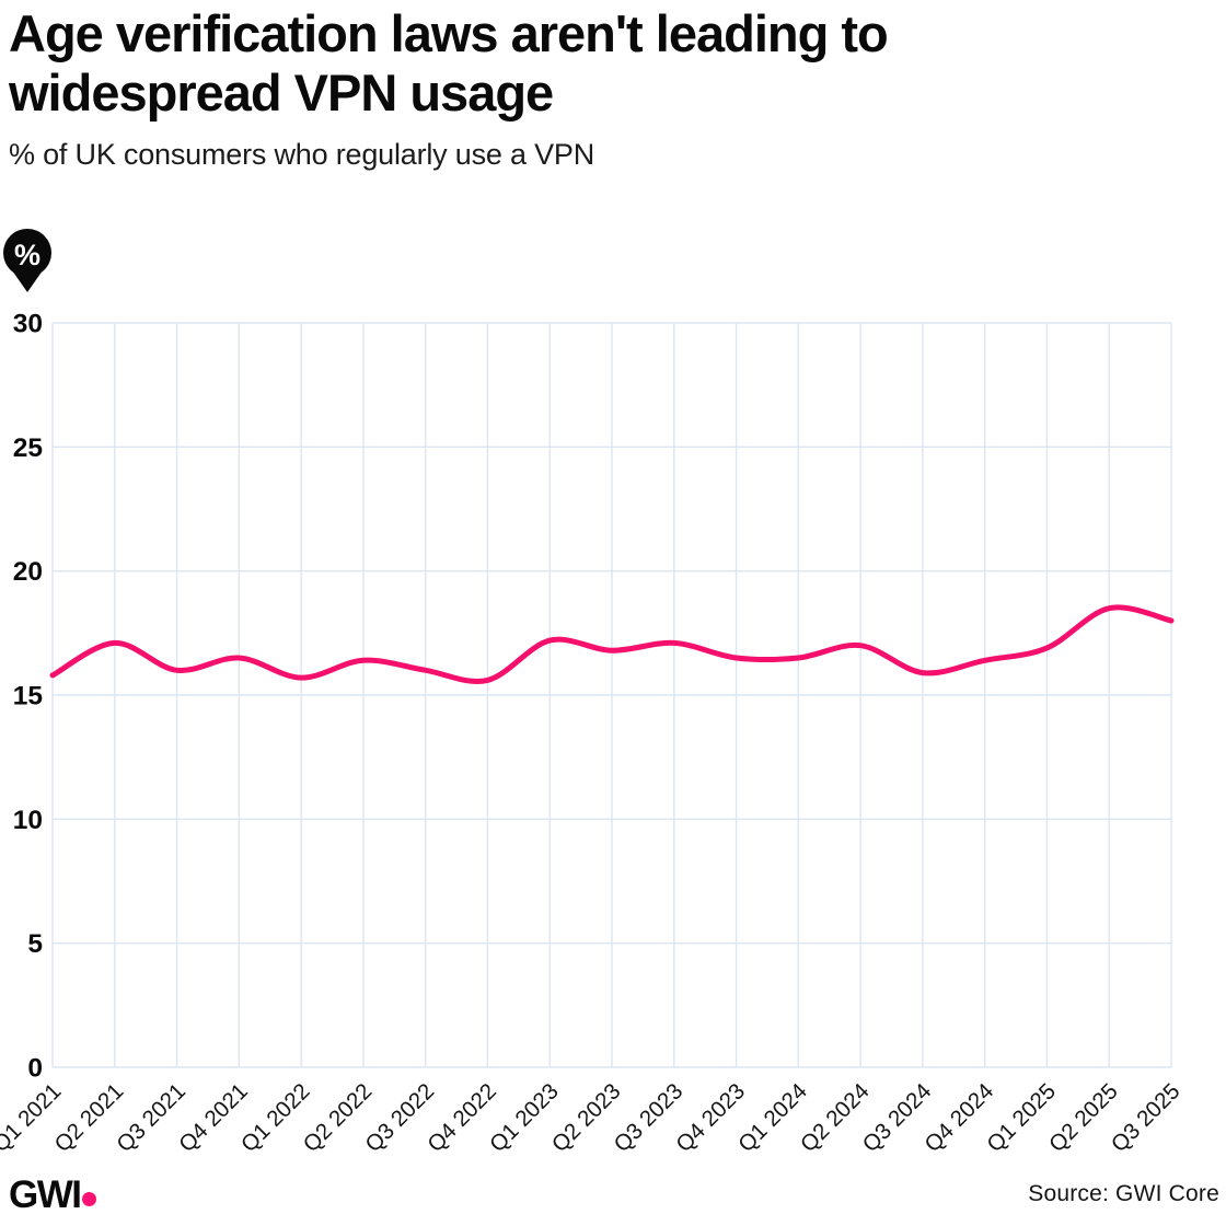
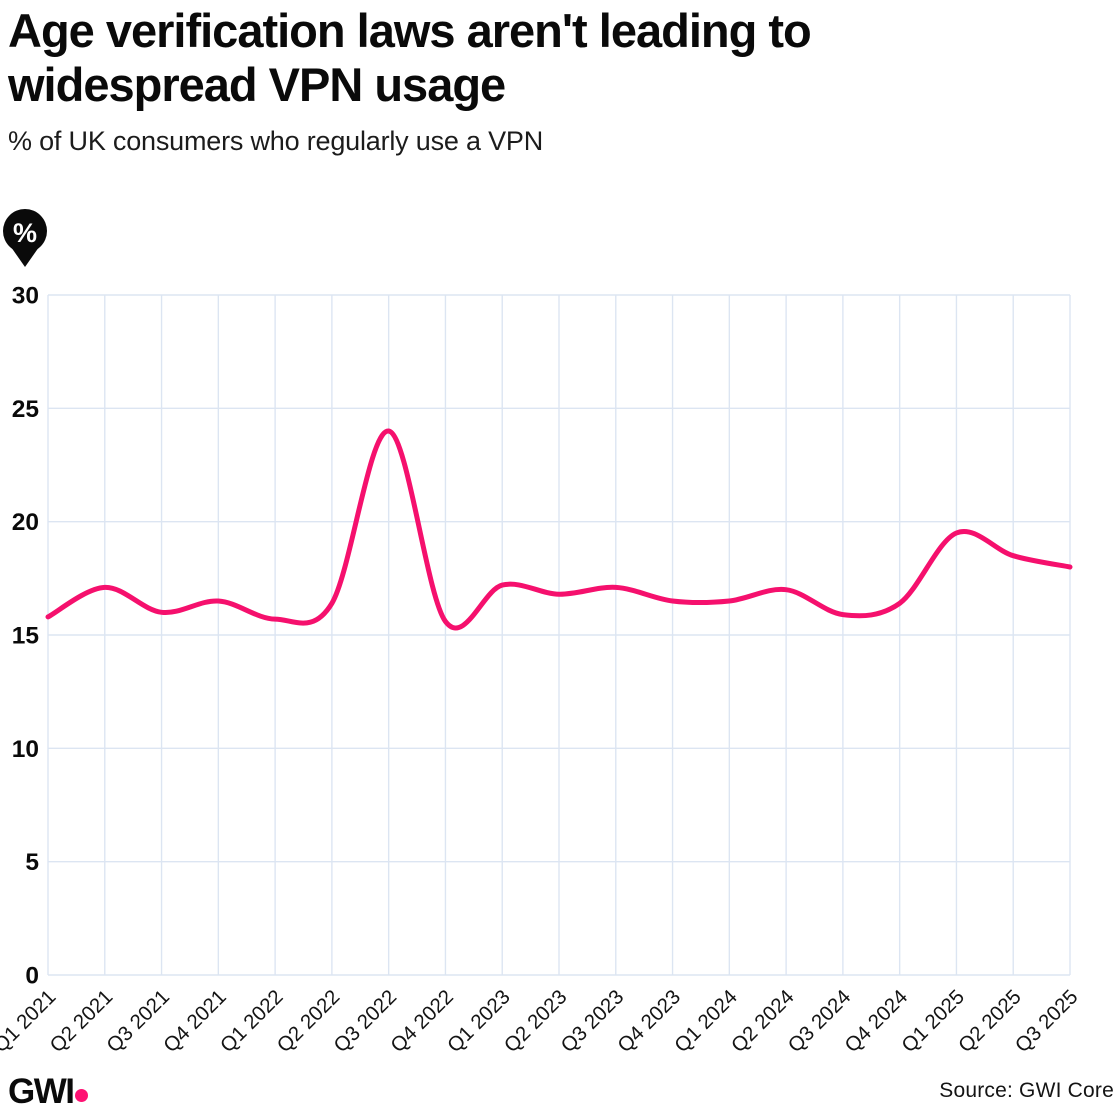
Q3 2022: 16.0 -> 24.0
Q1 2025: 16.9 -> 19.5
